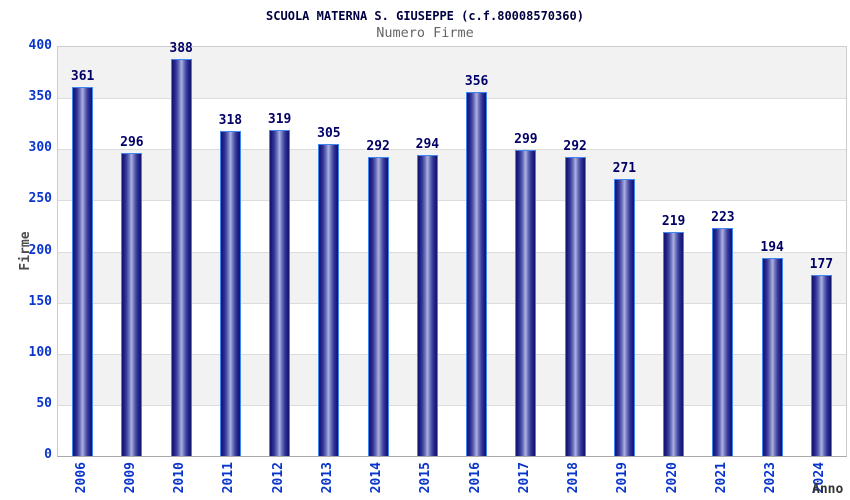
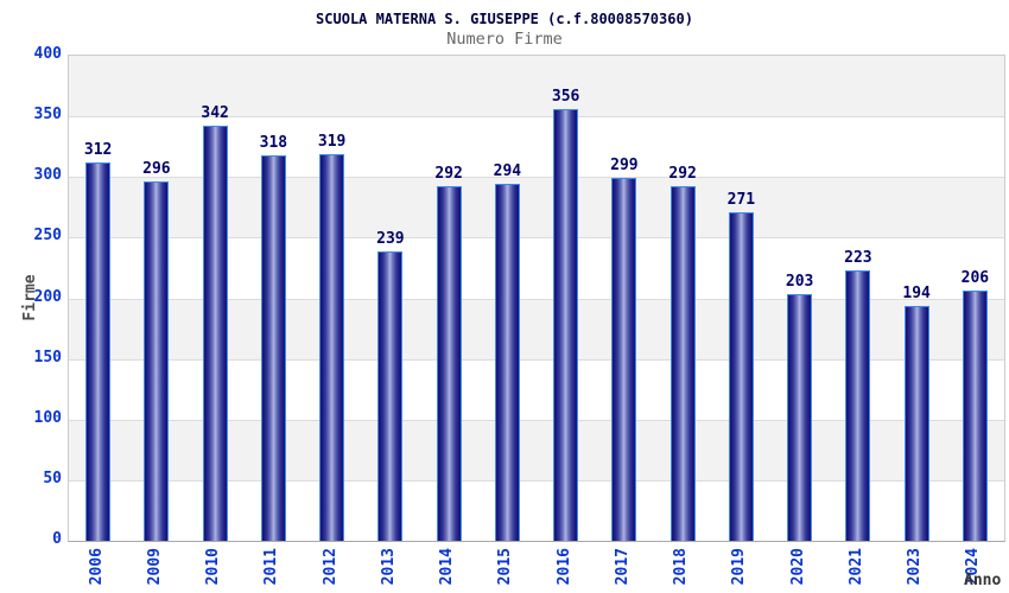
2006: 361 -> 312
2010: 388 -> 342
2013: 305 -> 239
2020: 219 -> 203
2024: 177 -> 206
